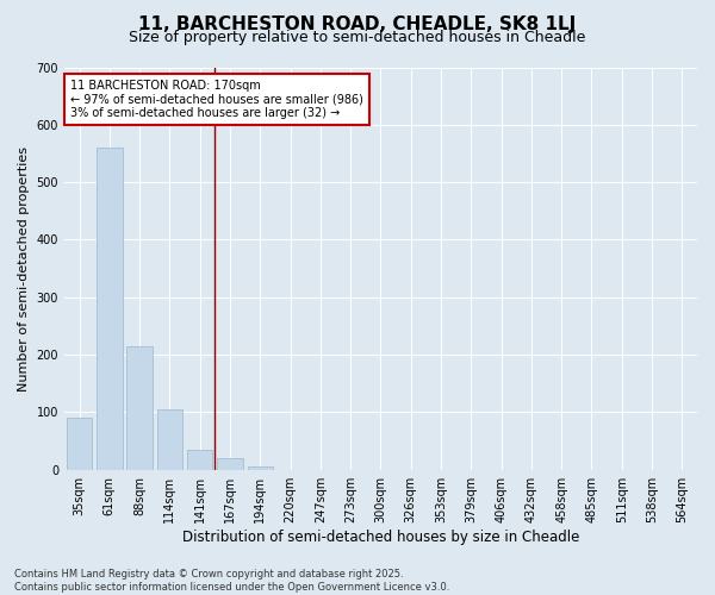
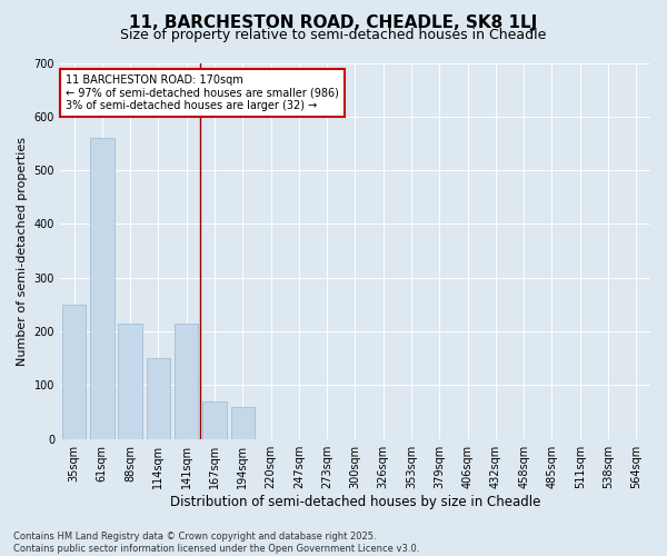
35sqm: 90 -> 250
114sqm: 105 -> 150
141sqm: 35 -> 215
167sqm: 20 -> 70
194sqm: 5 -> 60
